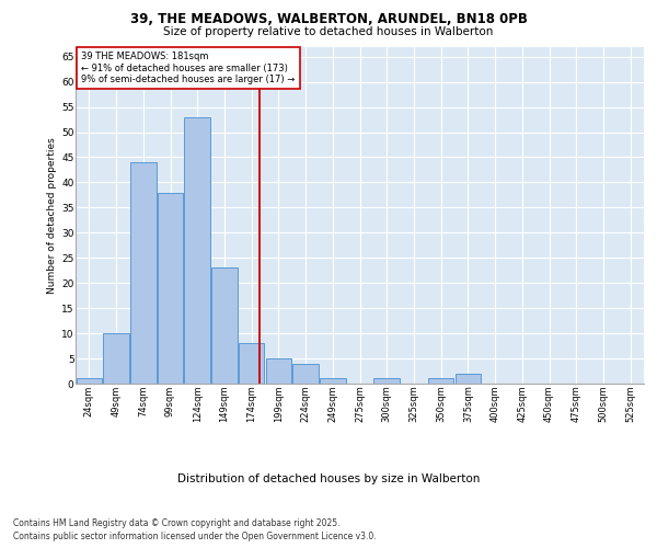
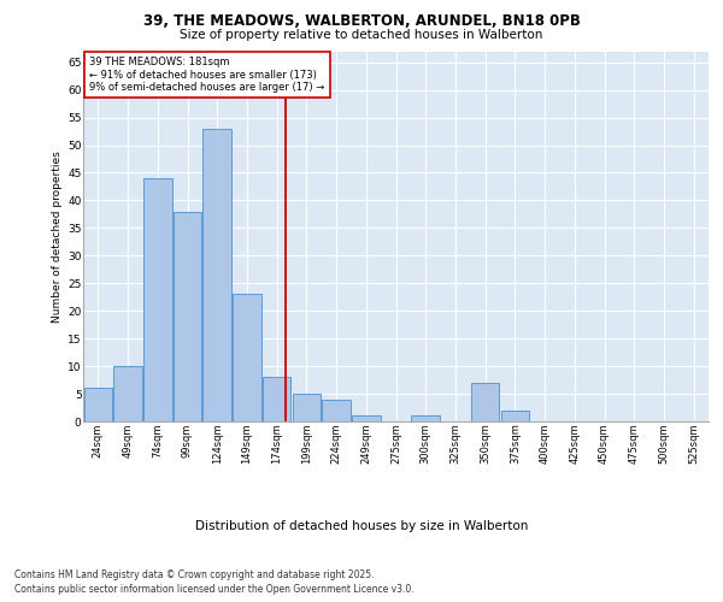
24sqm: 1 -> 6
350sqm: 1 -> 7
